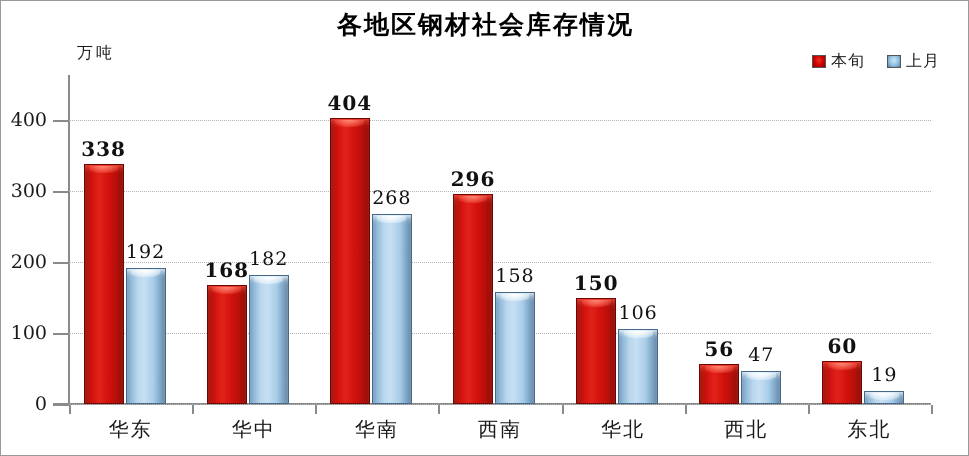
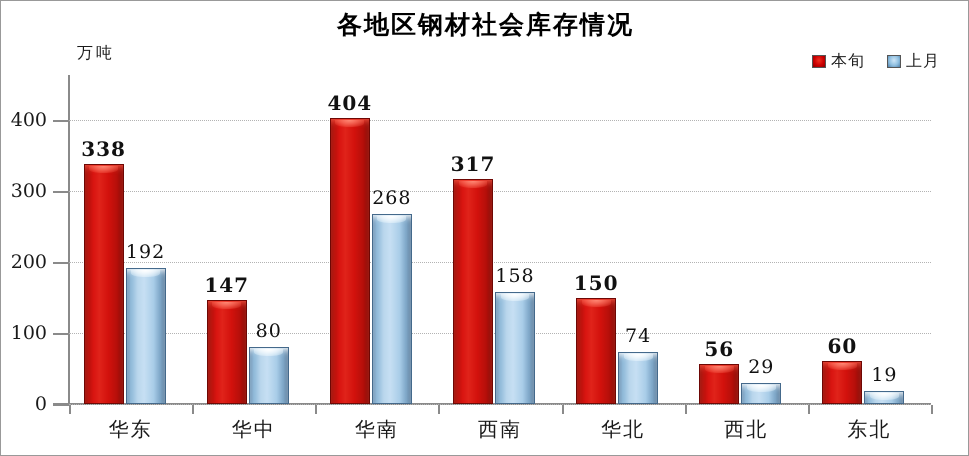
本旬/华中: 168 -> 147
上月/华中: 182 -> 80
本旬/西南: 296 -> 317
上月/华北: 106 -> 74
上月/西北: 47 -> 29
